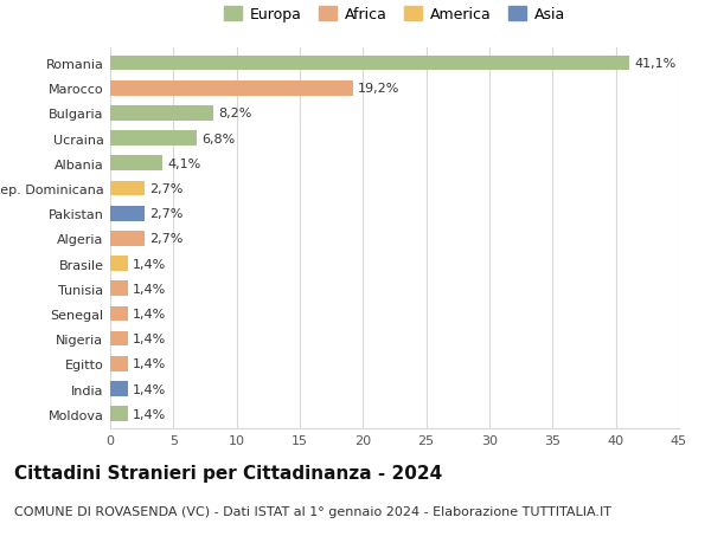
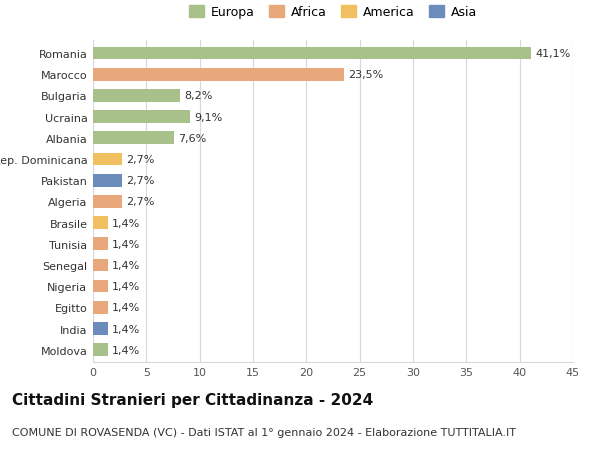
Marocco: 19,2% -> 23,5%
Ucraina: 6,8% -> 9,1%
Albania: 4,1% -> 7,6%
